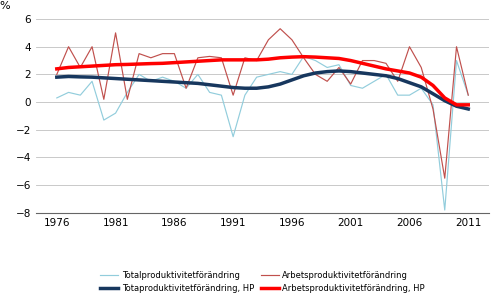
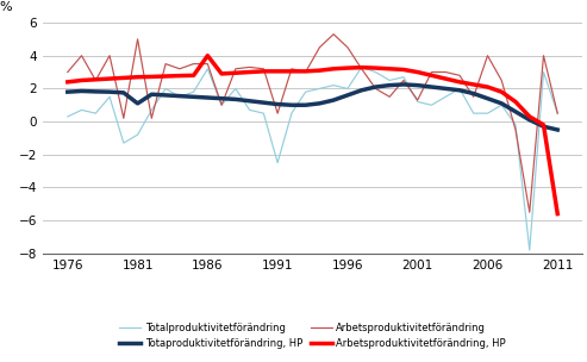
Arbetsproduktivitetförändring/1976: 2.0 -> 3.0
Totaproduktivitetförändring, HP/1981: 1.7 -> 1.1
Totalproduktivitetförändring/1986: 1.5 -> 3.2
Arbetsproduktivitetförändring, HP/1986: 2.9 -> 4.0
Arbetsproduktivitetförändring, HP/2011: -0.2 -> -5.6
